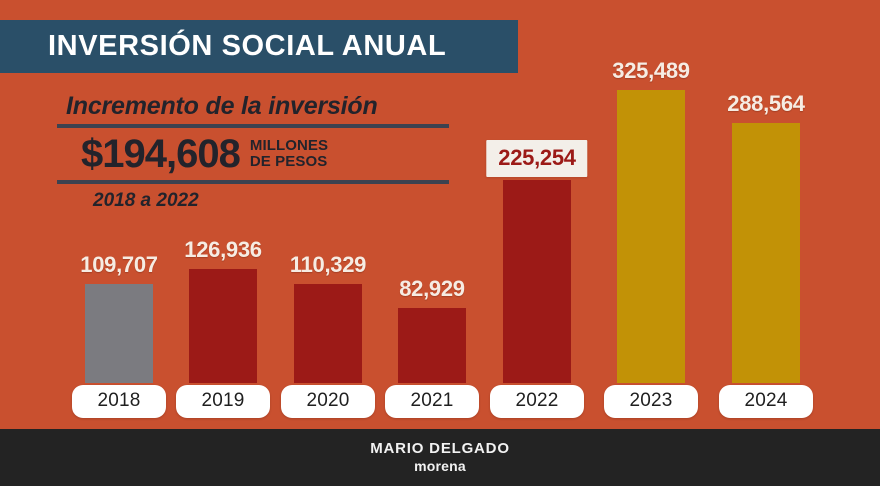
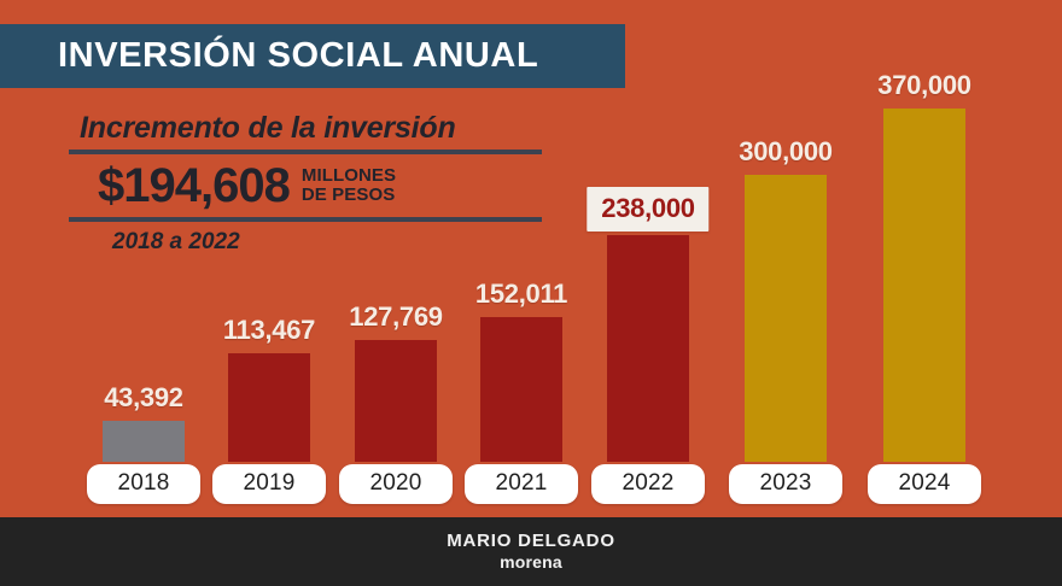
2018: 109,707 -> 43,392
2019: 126,936 -> 113,467
2020: 110,329 -> 127,769
2021: 82,929 -> 152,011
2022: 225,254 -> 238,000
2023: 325,489 -> 300,000
2024: 288,564 -> 370,000
